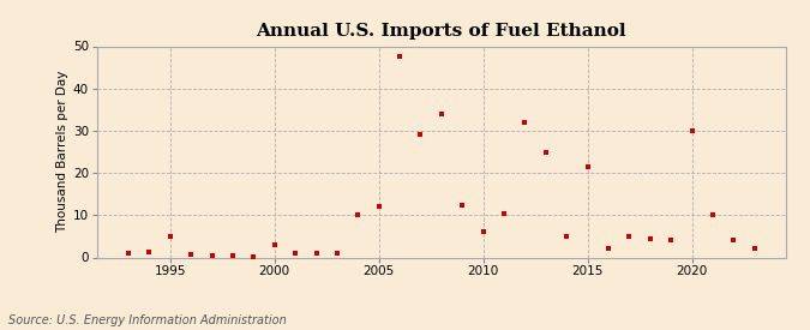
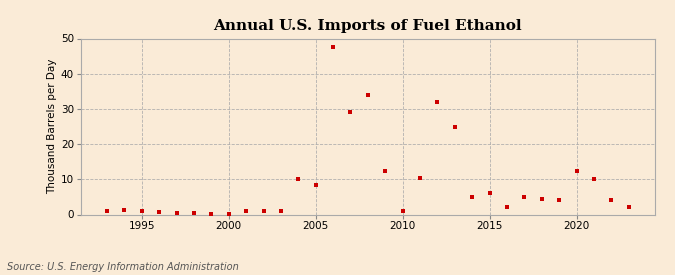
1995: 5.0 -> 1.1
2000: 3.0 -> 0.2
2005: 12.0 -> 8.5
2010: 6.0 -> 1.0
2015: 21.5 -> 6.0
2020: 30.0 -> 12.5
